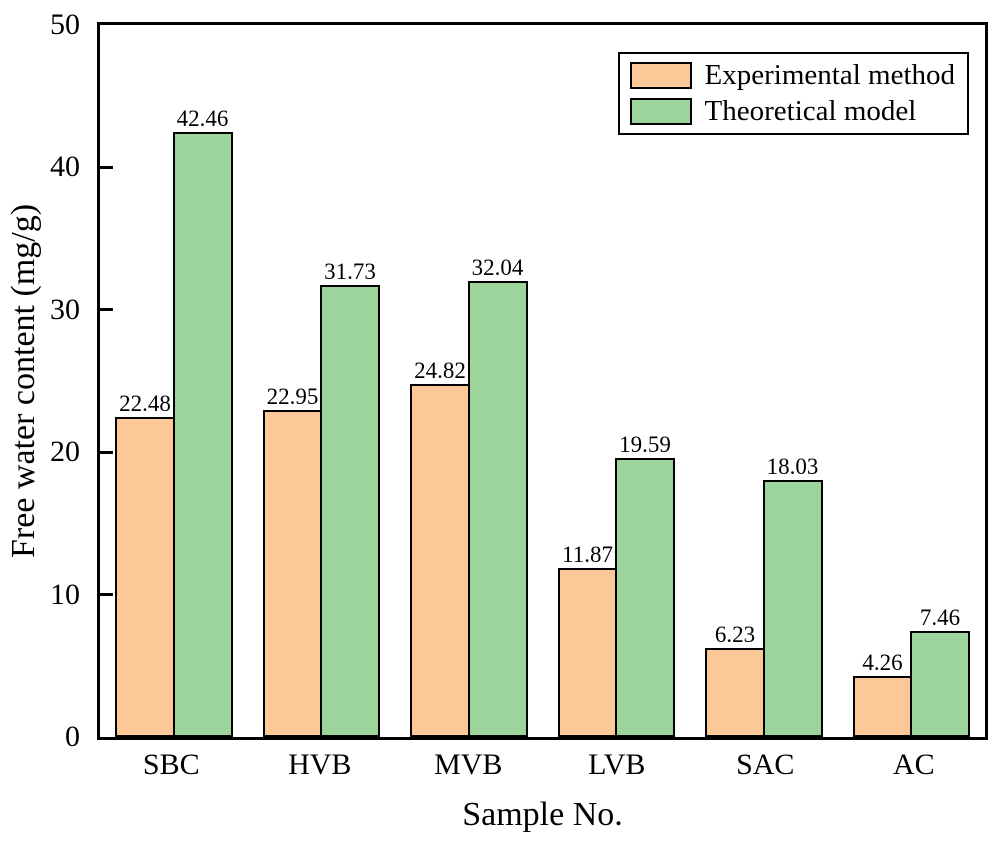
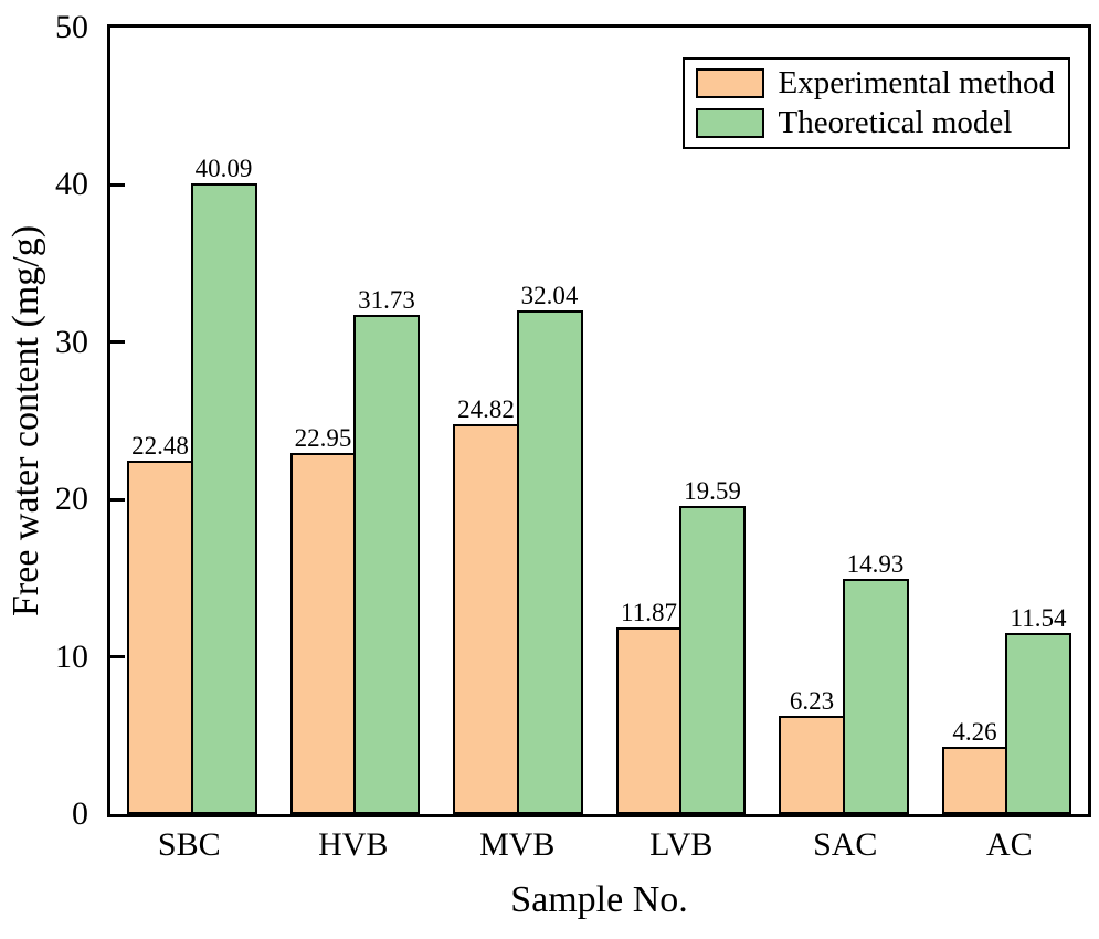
Theoretical model/SBC: 42.46 -> 40.09
Theoretical model/SAC: 18.03 -> 14.93
Theoretical model/AC: 7.46 -> 11.54
